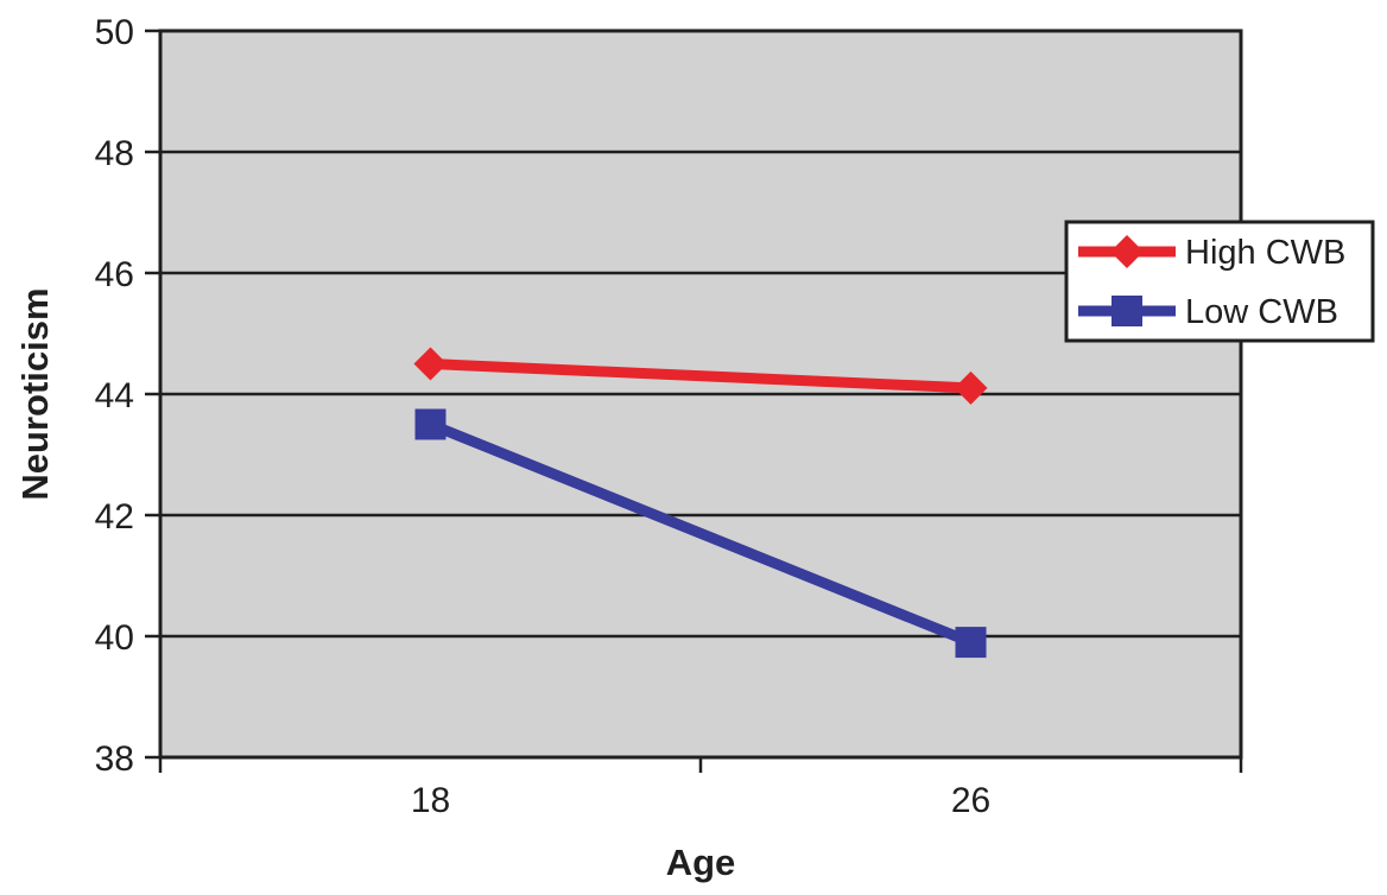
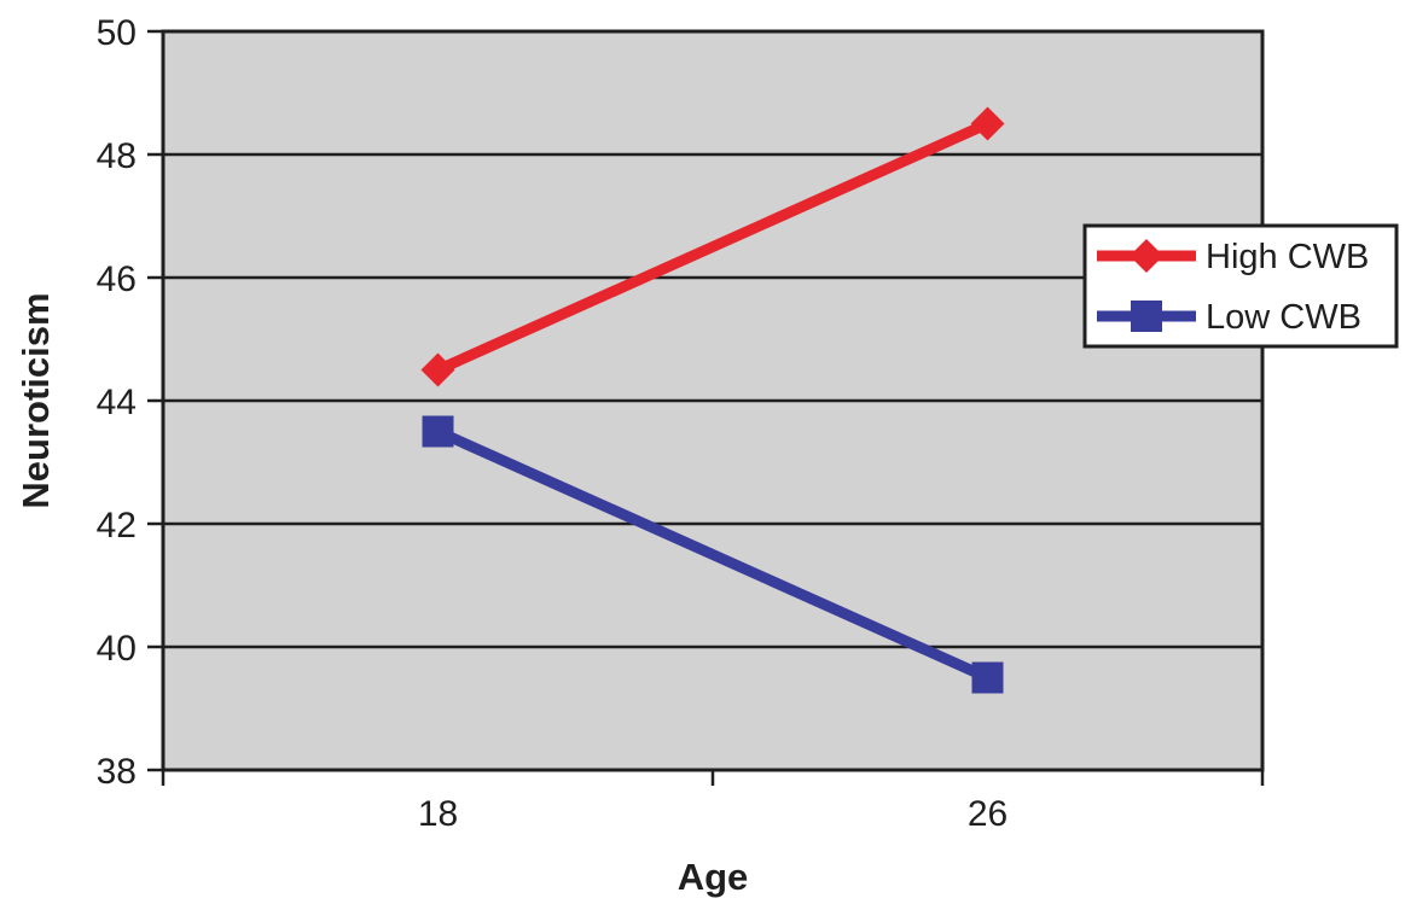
High CWB/26: 44.1 -> 48.5
Low CWB/26: 39.9 -> 39.5
